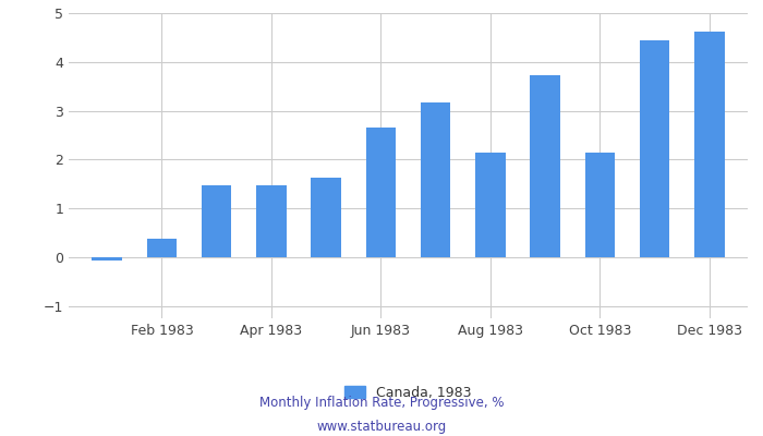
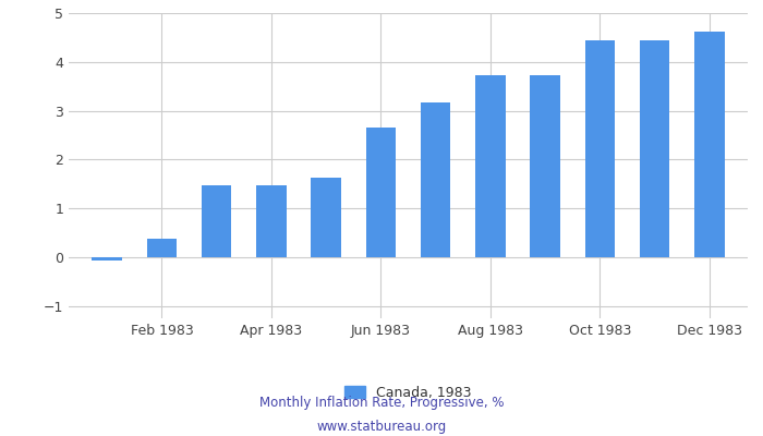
Aug 1983: 2.15 -> 3.73
Oct 1983: 2.15 -> 4.45
